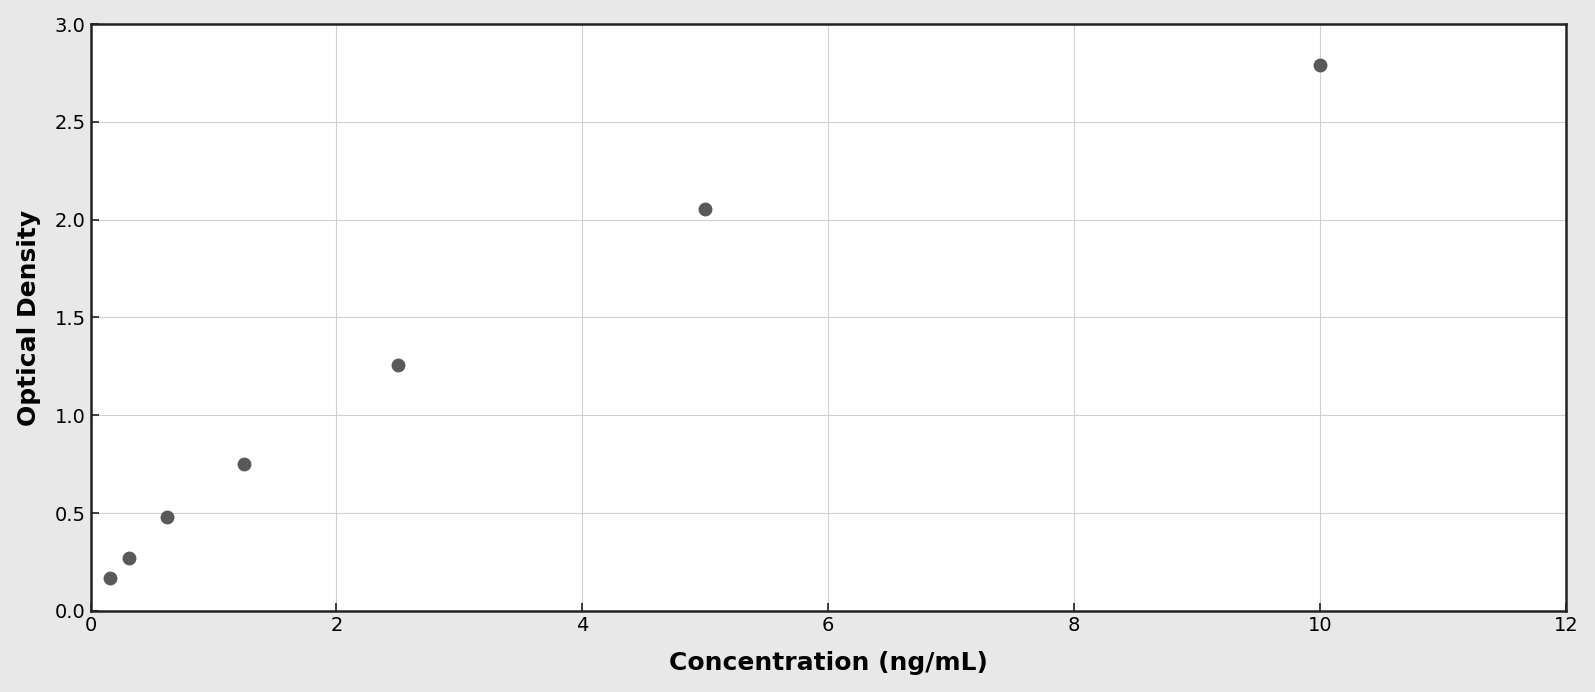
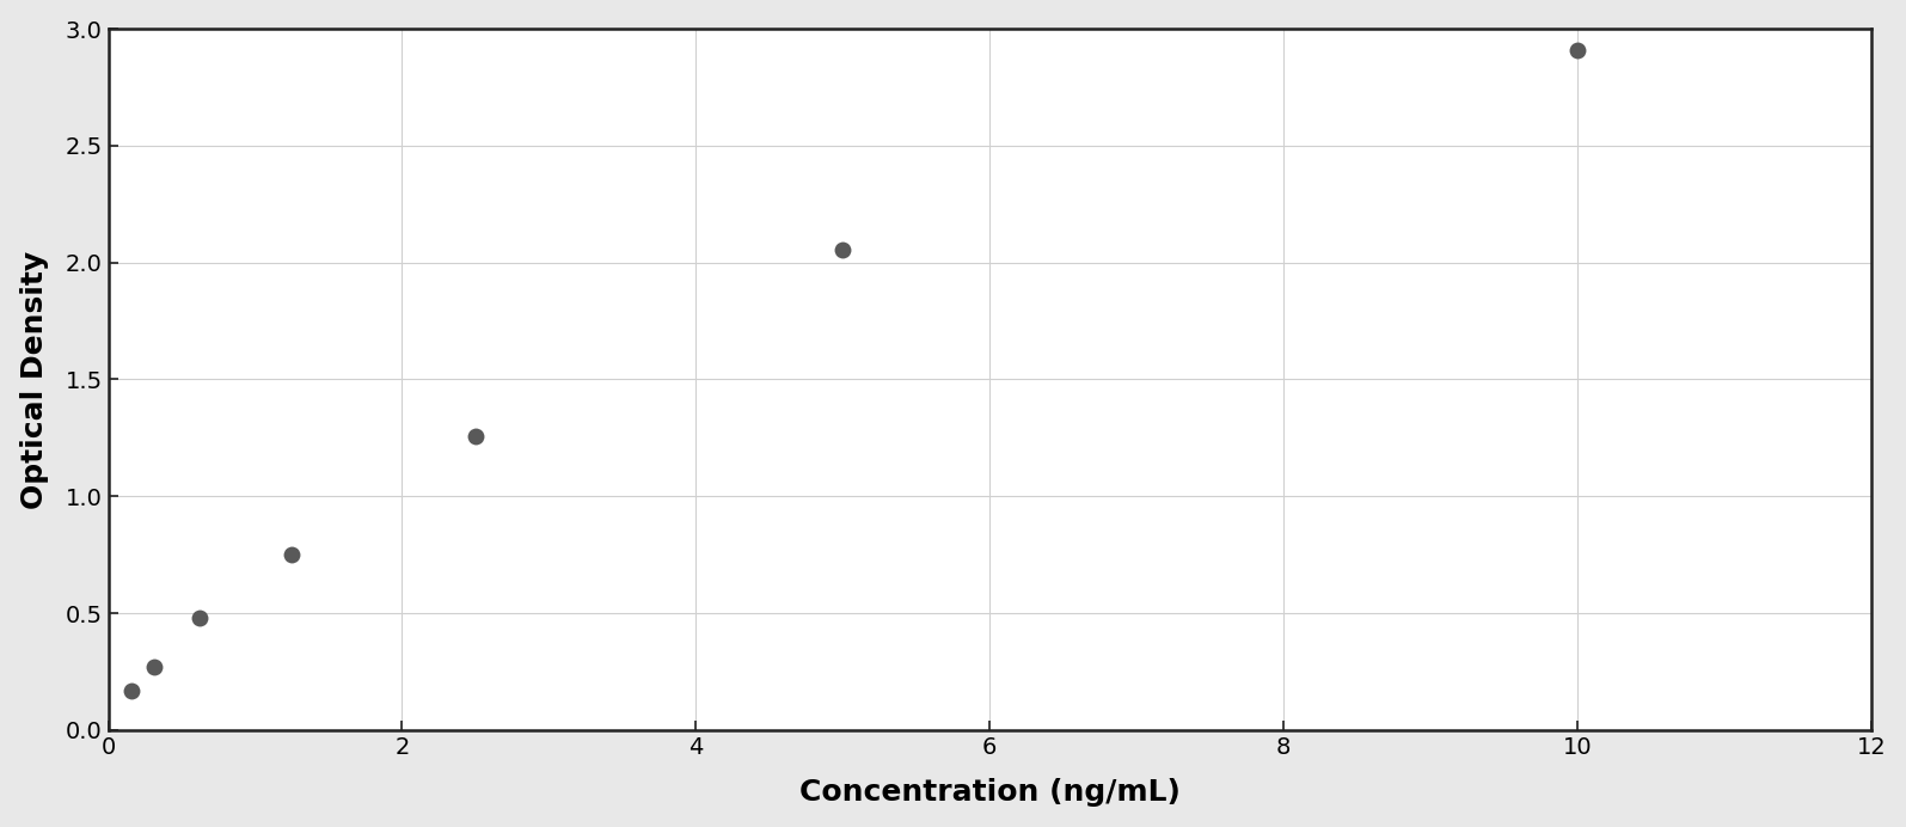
10: 2.79 -> 2.91
